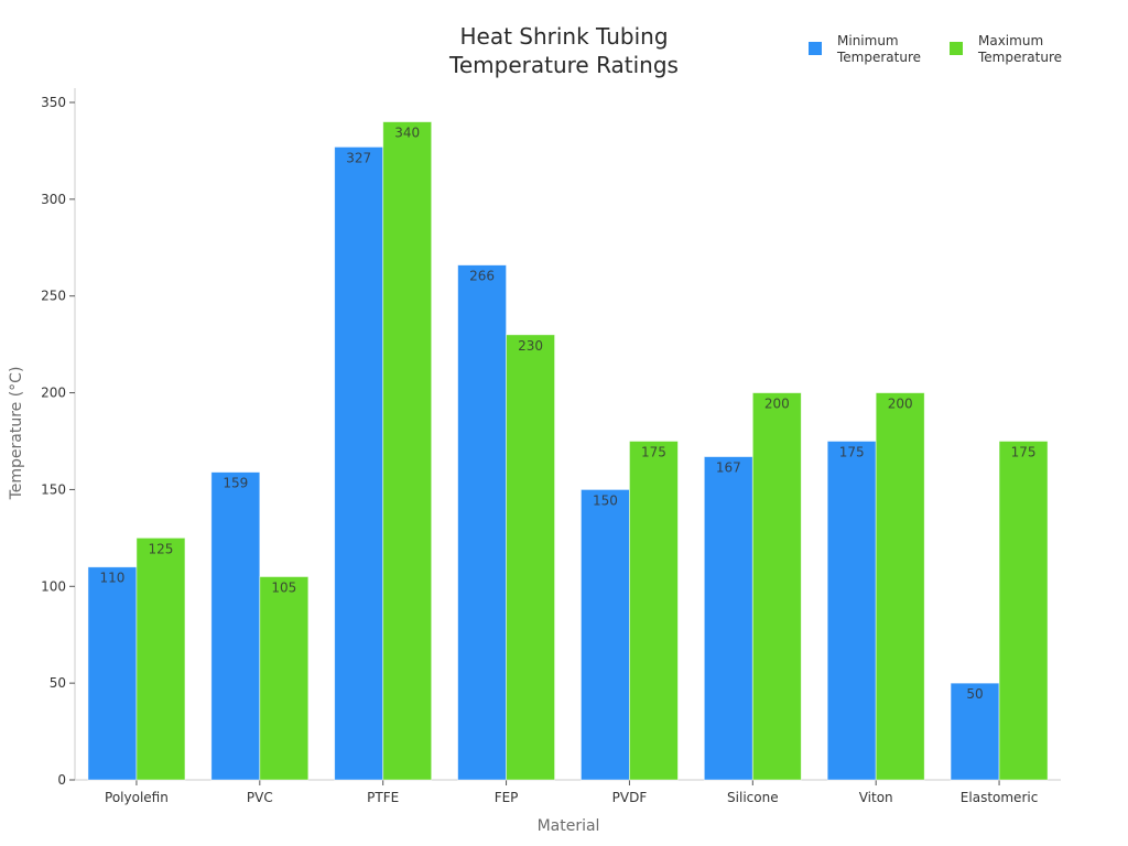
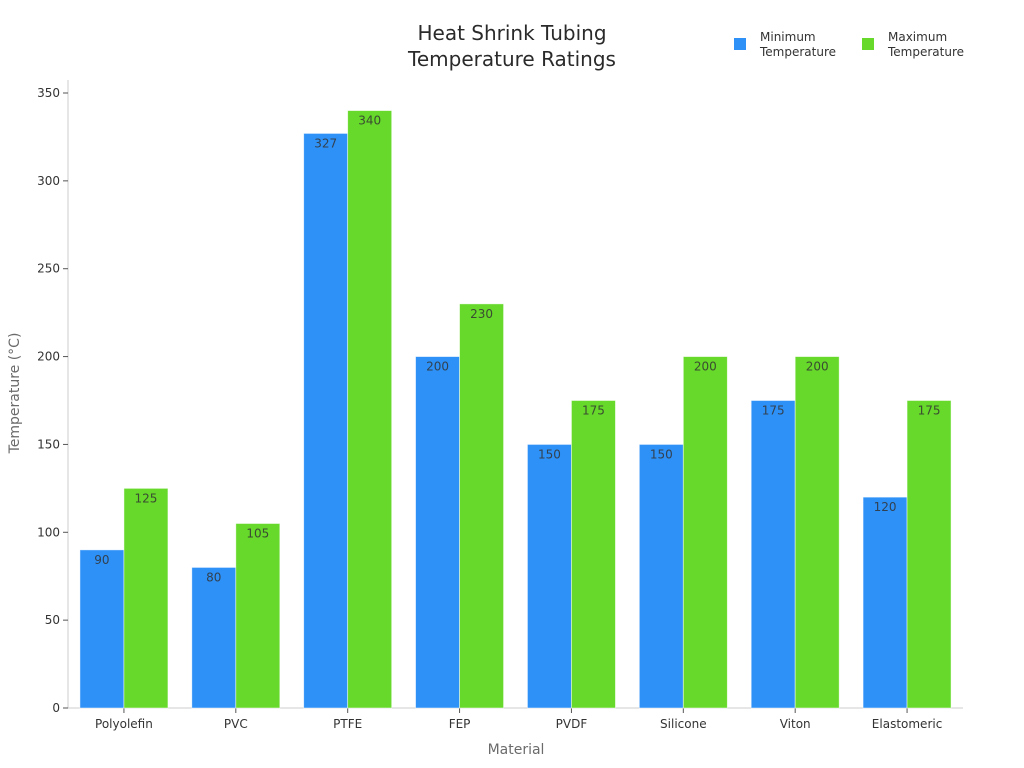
Minimum Temperature/Polyolefin: 110 -> 90
Minimum Temperature/PVC: 159 -> 80
Minimum Temperature/FEP: 266 -> 200
Minimum Temperature/Silicone: 167 -> 150
Minimum Temperature/Elastomeric: 50 -> 120
